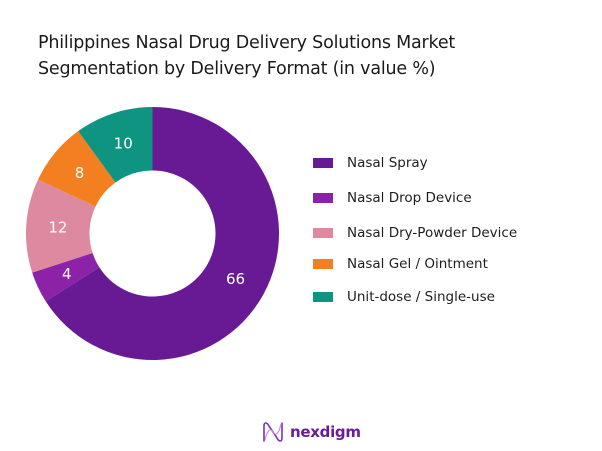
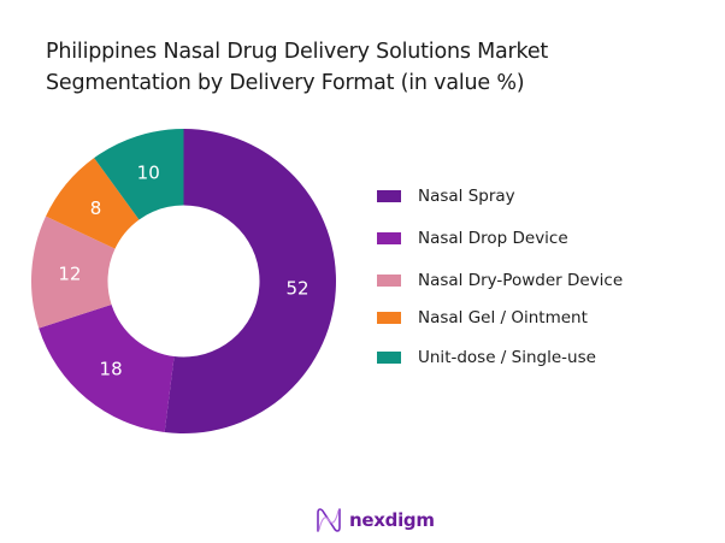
Nasal Spray: 66 -> 52
Nasal Drop Device: 4 -> 18
